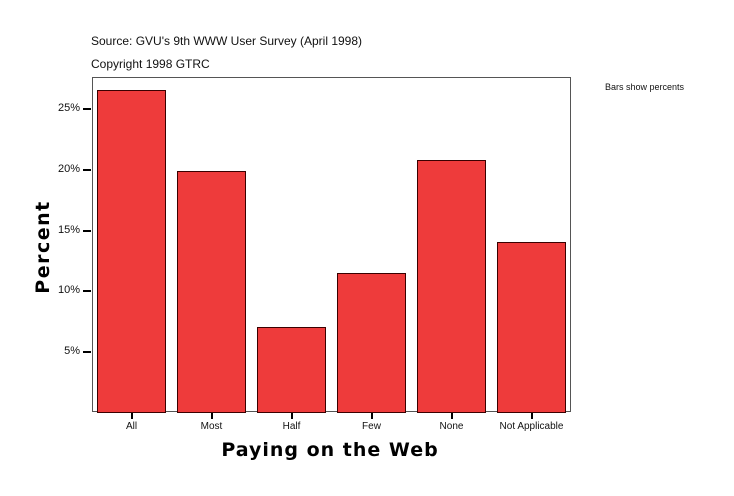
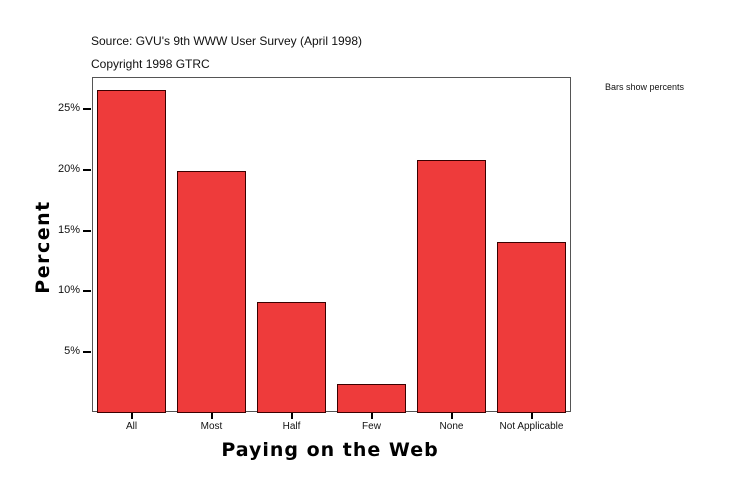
Half: 7.1% -> 9.1%
Few: 11.5% -> 2.4%
